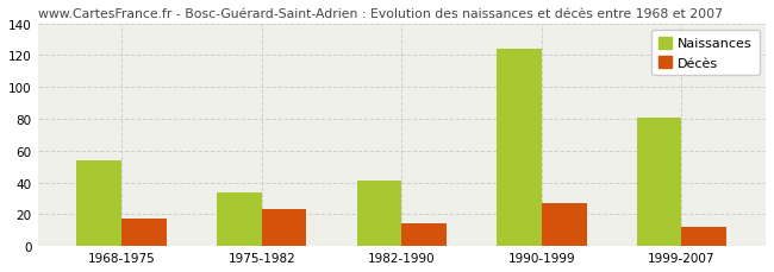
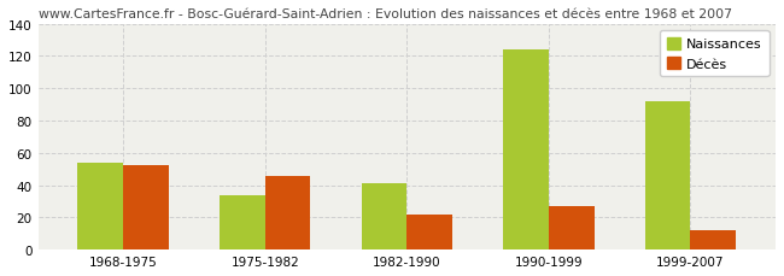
Décès/1968-1975: 17 -> 52
Décès/1975-1982: 23 -> 46
Décès/1982-1990: 14 -> 22
Naissances/1999-2007: 81 -> 92
